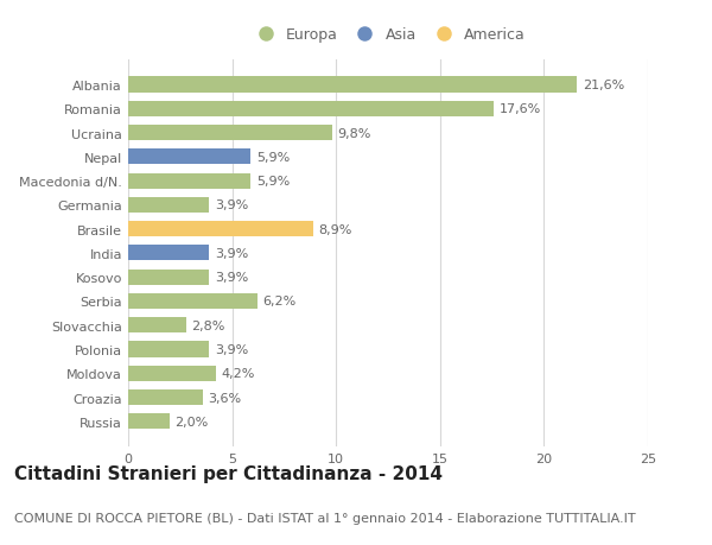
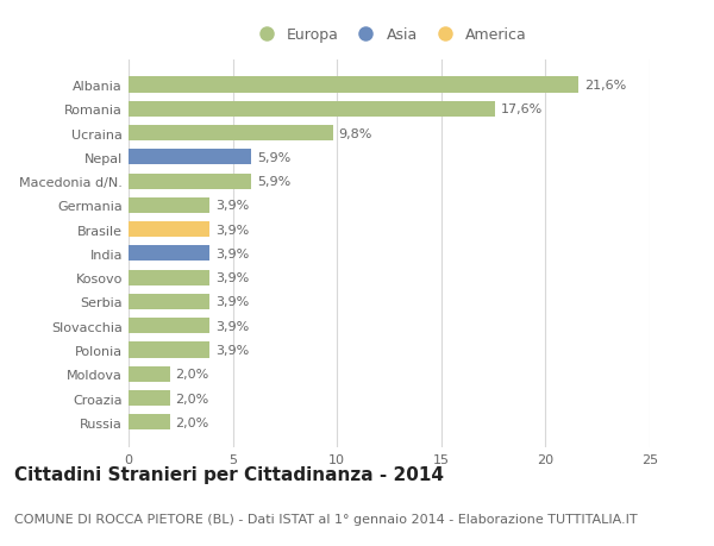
Brasile: 8,9% -> 3,9%
Serbia: 6,2% -> 3,9%
Slovacchia: 2,8% -> 3,9%
Moldova: 4,2% -> 2,0%
Croazia: 3,6% -> 2,0%
